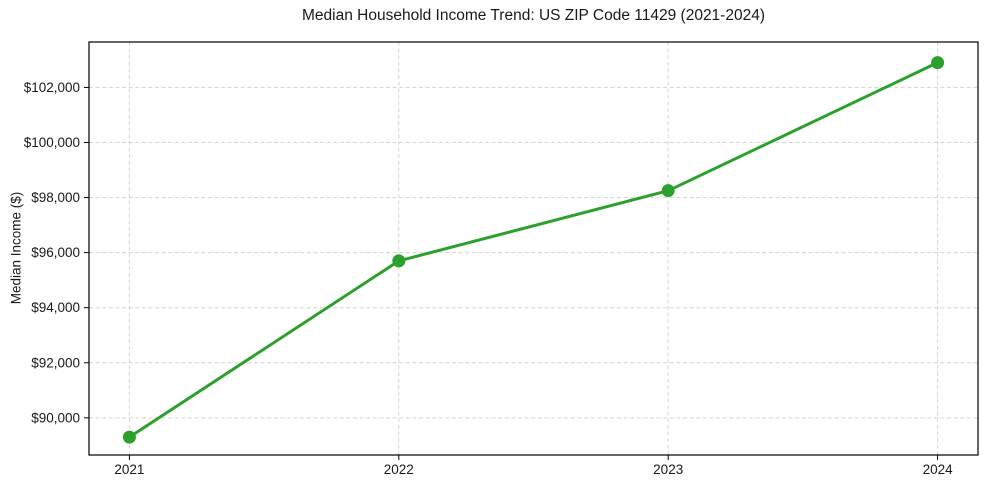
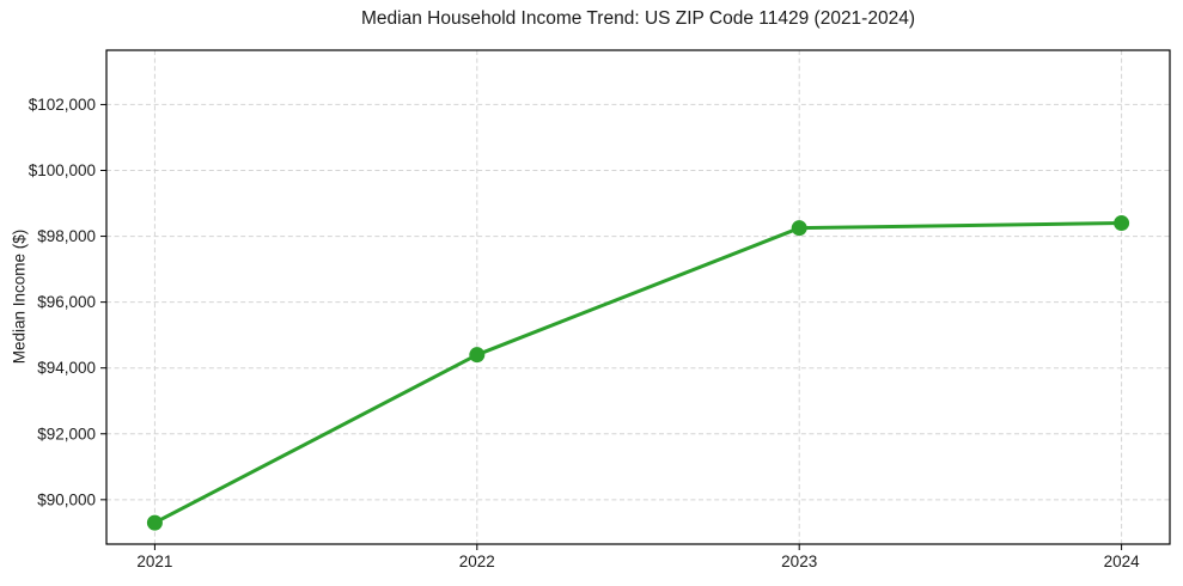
2022: $95700 -> $94400
2024: $102900 -> $98400
